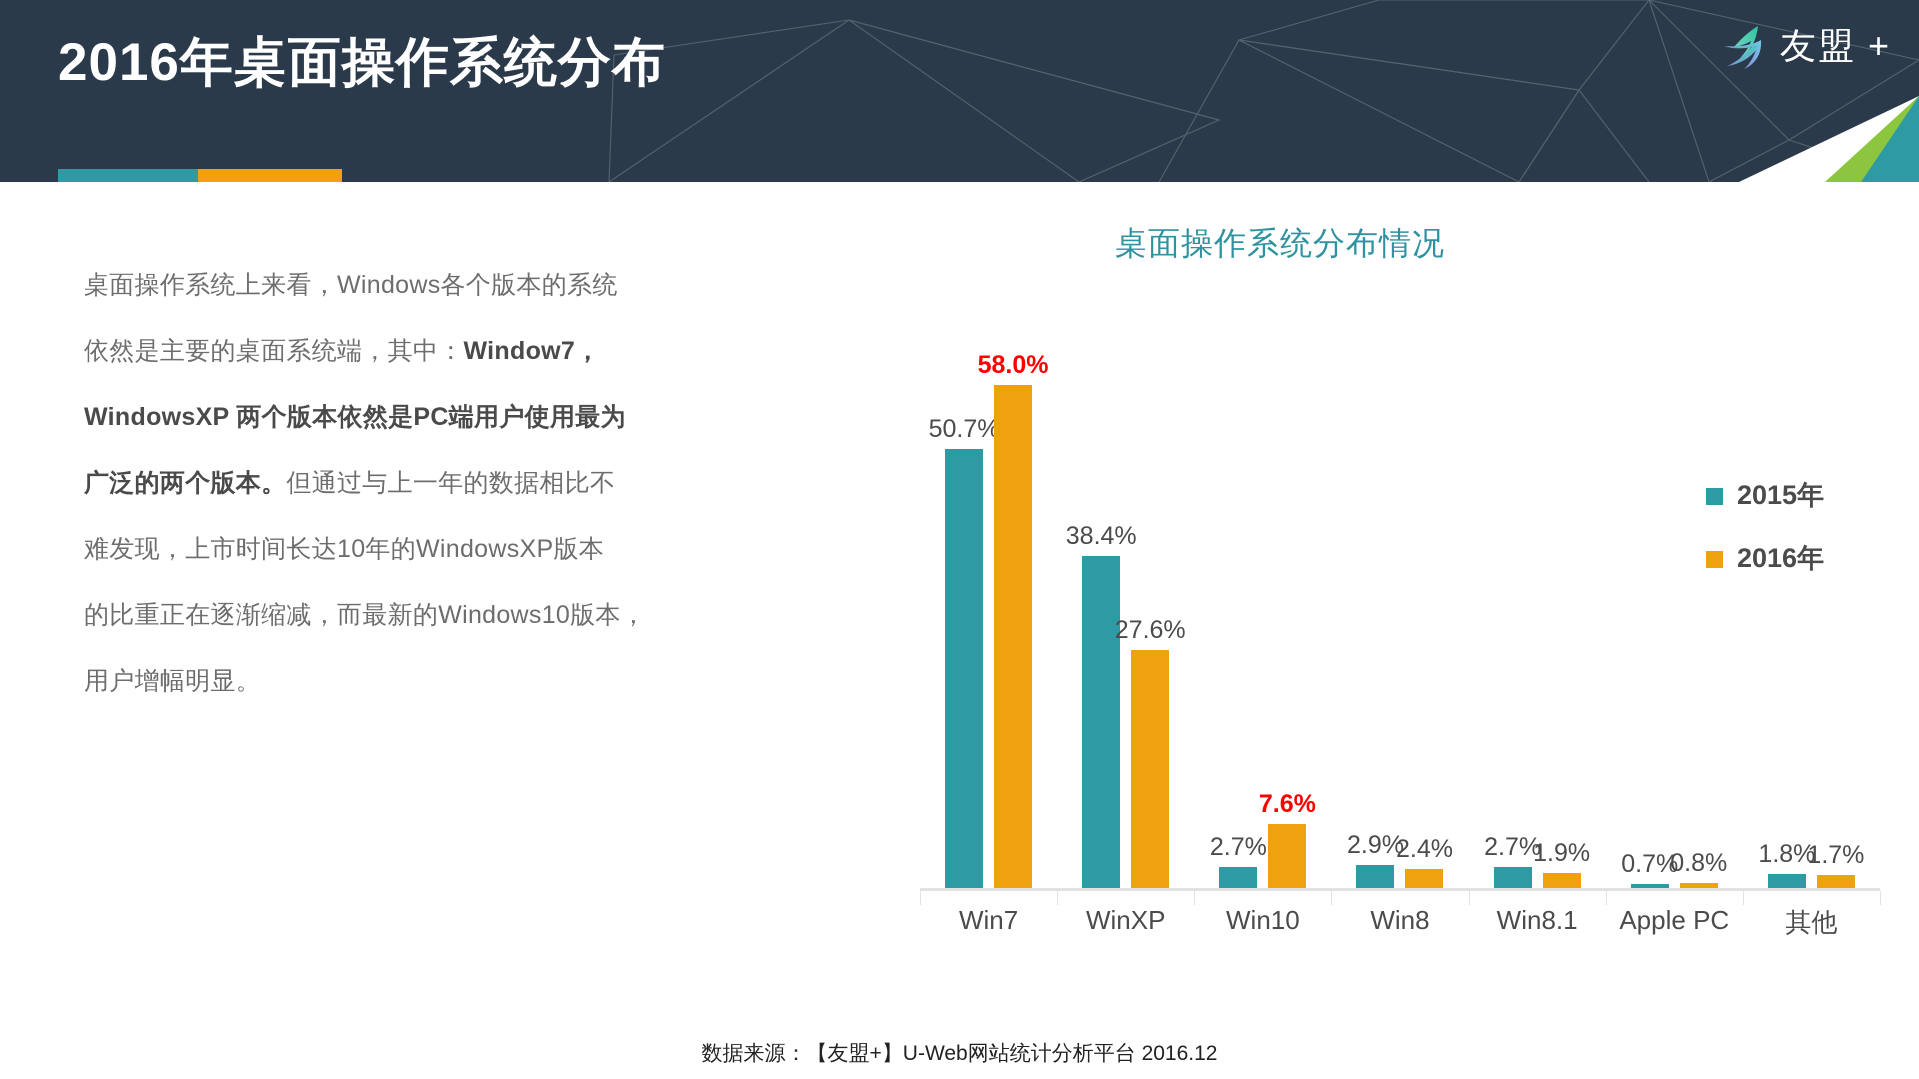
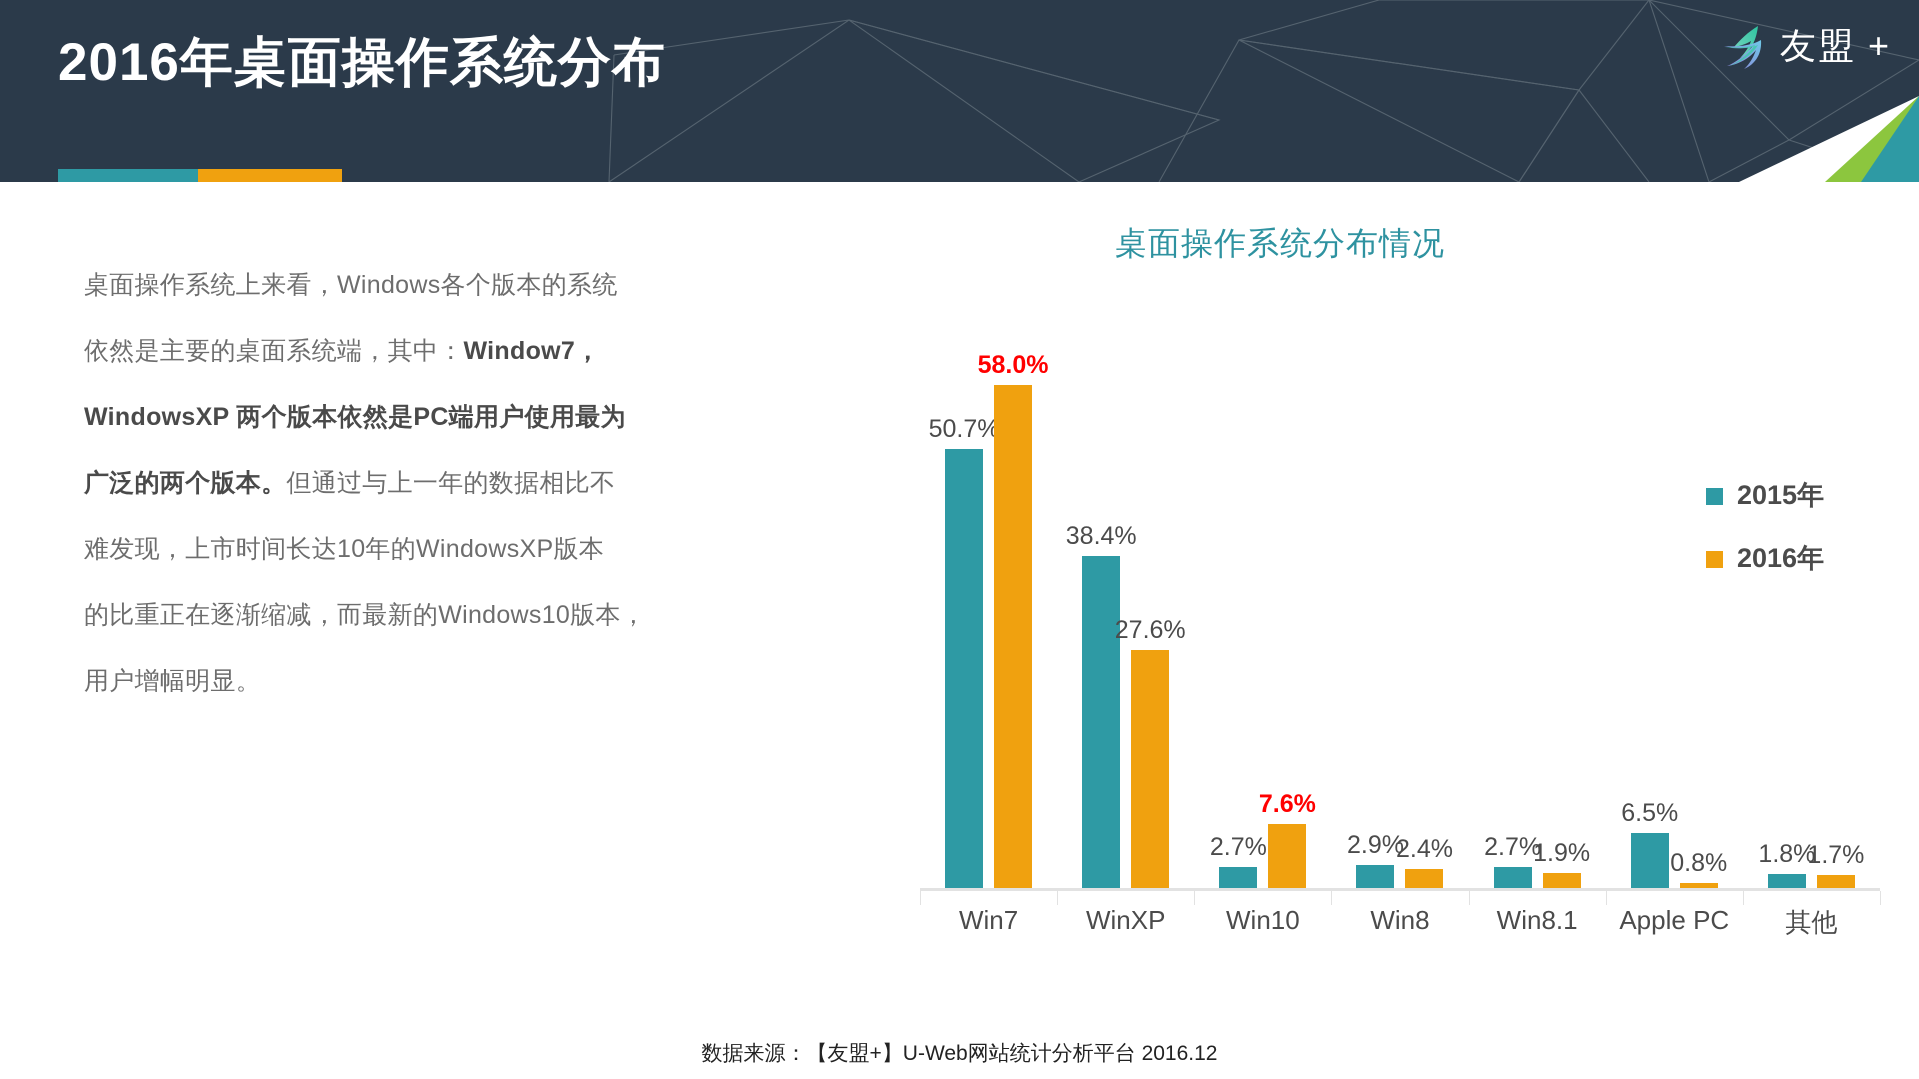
2015年/Apple PC: 0.7% -> 6.5%
